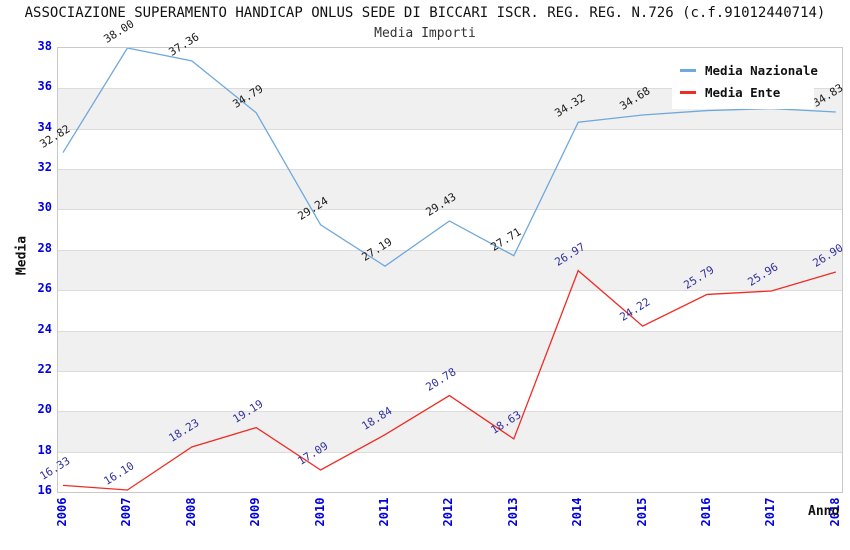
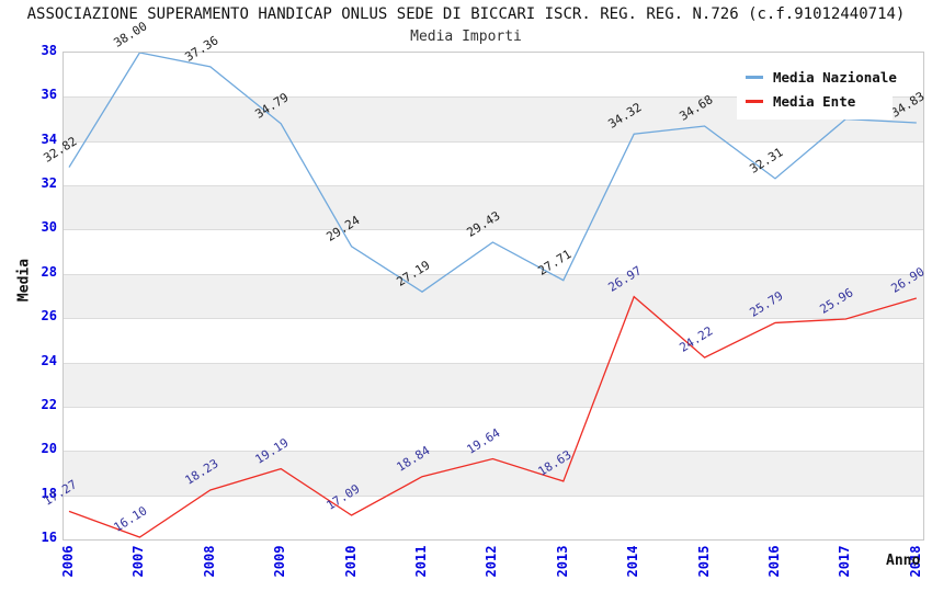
Media Ente/2006: 16.33 -> 17.27
Media Ente/2012: 20.78 -> 19.64
Media Nazionale/2016: 34.90 -> 32.31
